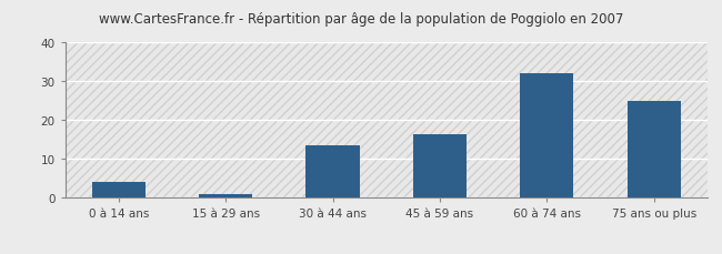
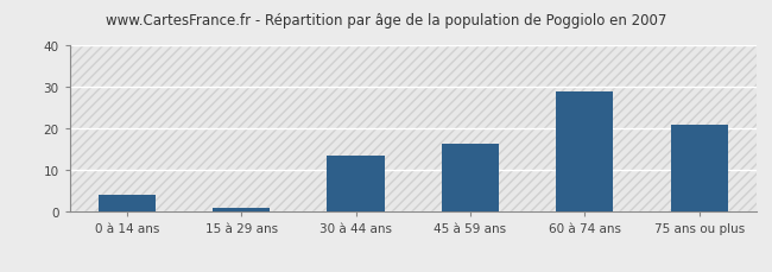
60 à 74 ans: 32.0 -> 29.0
75 ans ou plus: 25.0 -> 21.0
